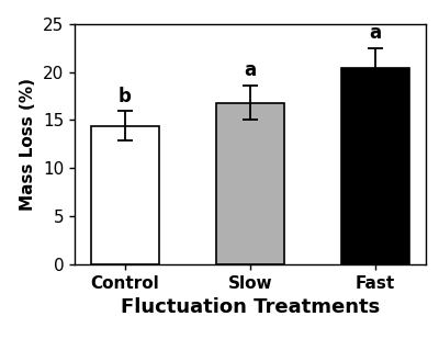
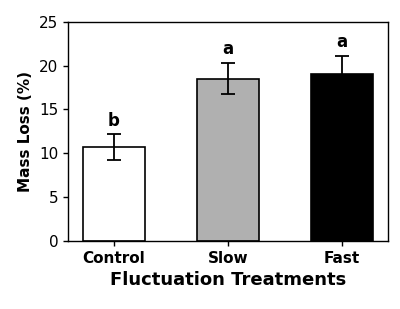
Control: 14.4 -> 10.7
Slow: 16.8 -> 18.5
Fast: 20.4 -> 19.0
